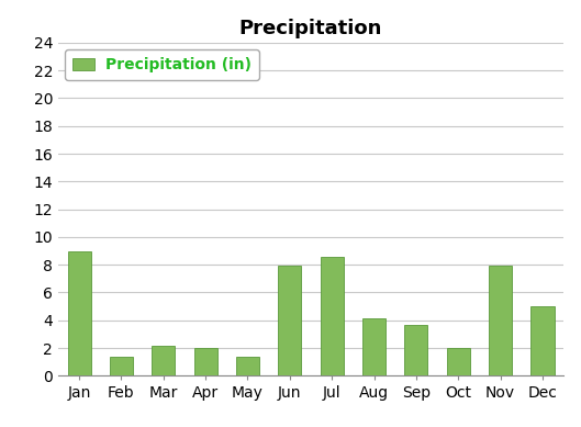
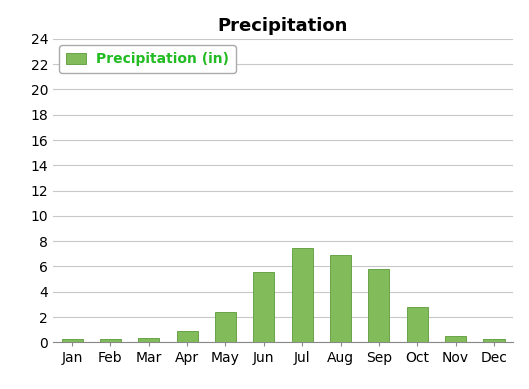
Jan: 9.0 -> 0.3
Feb: 1.4 -> 0.2
Mar: 2.2 -> 0.3
Apr: 2.0 -> 0.9
May: 1.4 -> 2.4
Jun: 7.9 -> 5.6
Jul: 8.6 -> 7.5
Aug: 4.1 -> 6.9
Sep: 3.7 -> 5.8
Oct: 2.0 -> 2.8
Nov: 7.9 -> 0.5
Dec: 5.0 -> 0.2
